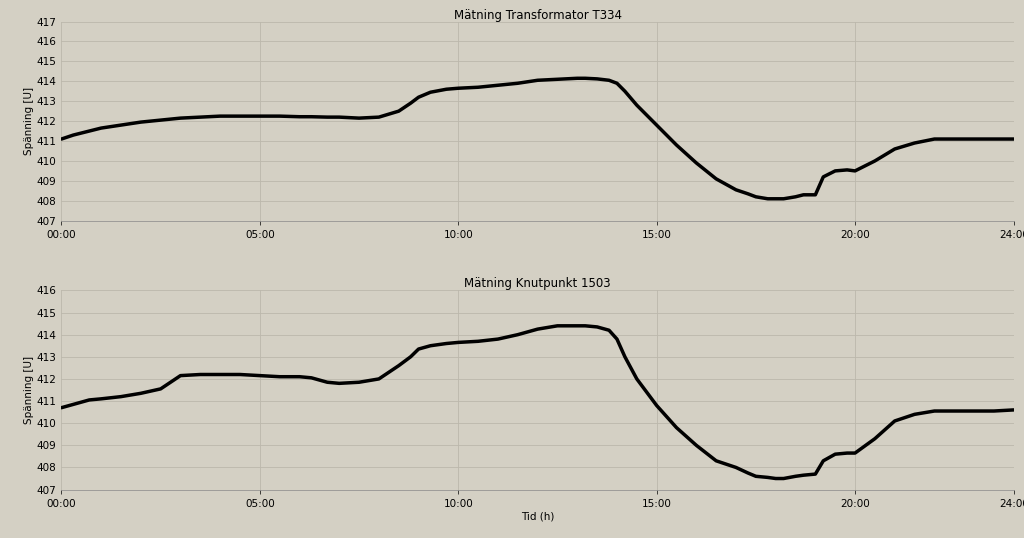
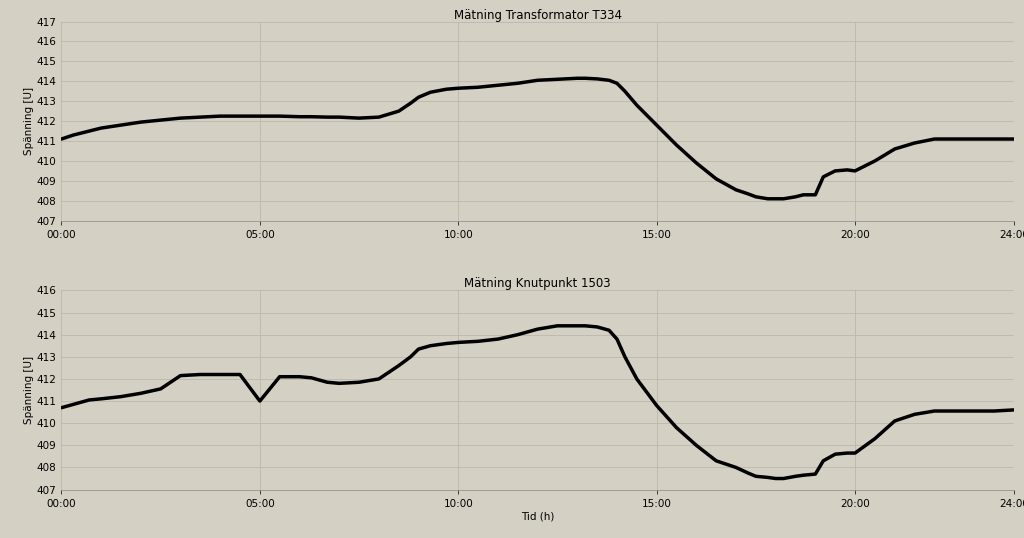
Mätning Knutpunkt 1503/05:00: 412.15 -> 411.00
